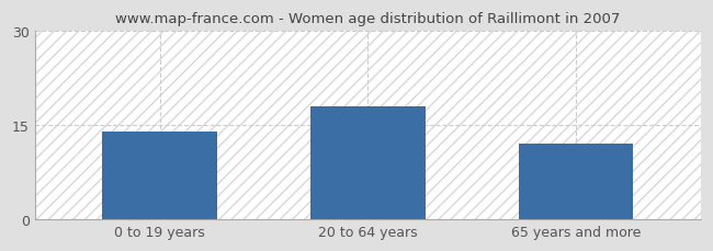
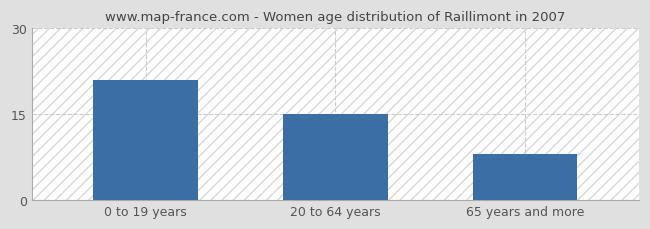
0 to 19 years: 14 -> 21
20 to 64 years: 18 -> 15
65 years and more: 12 -> 8
